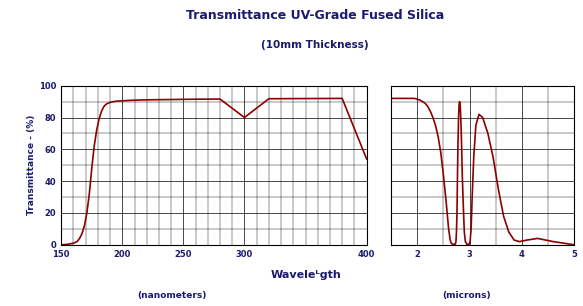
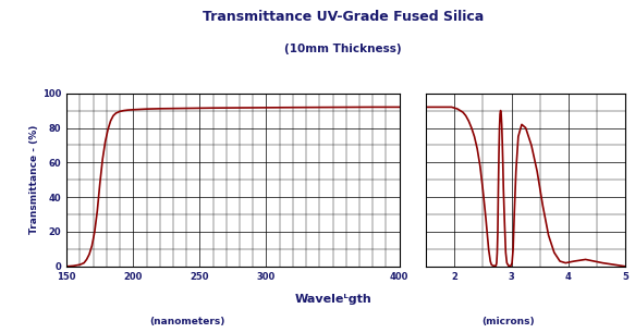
300: 80 -> 92
400: 54 -> 92
